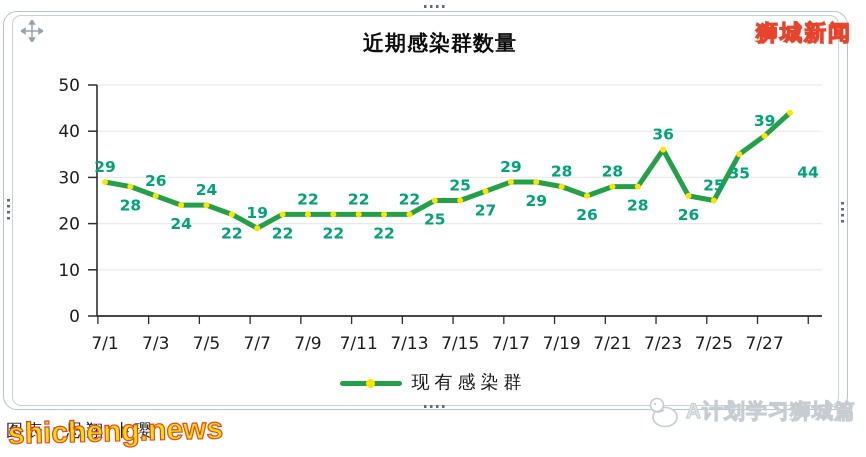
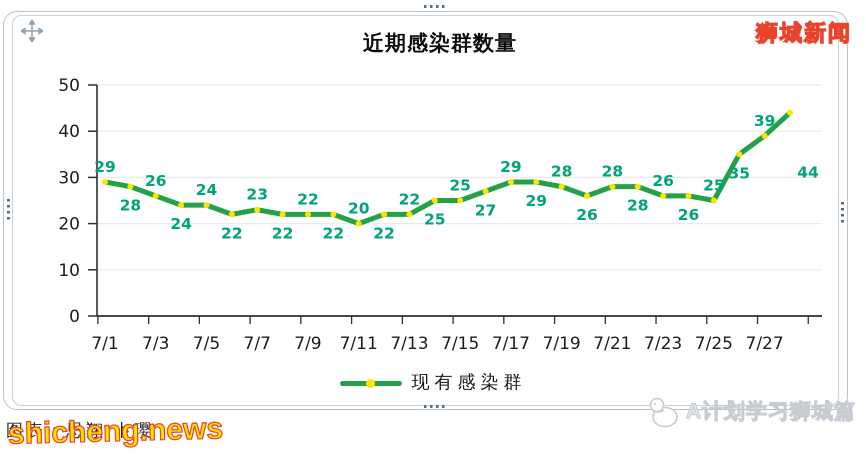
7/7: 19 -> 23
7/11: 22 -> 20
7/23: 36 -> 26
